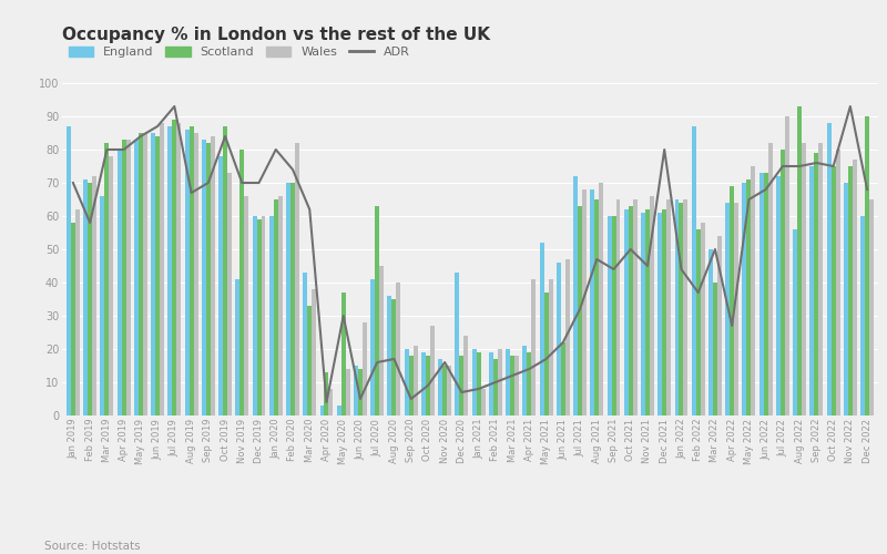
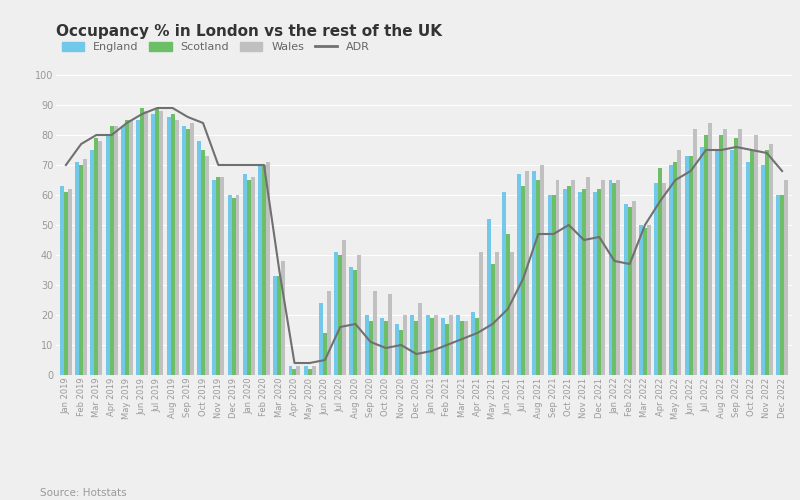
England/Jan 2019: 87 -> 63
Scotland/Jan 2019: 58 -> 61
ADR/Feb 2019: 58 -> 77
England/Mar 2019: 66 -> 75
Scotland/Mar 2019: 82 -> 79
Scotland/Jun 2019: 84 -> 89
ADR/Jul 2019: 93 -> 89
ADR/Aug 2019: 67 -> 89
ADR/Sep 2019: 70 -> 86
Scotland/Oct 2019: 87 -> 75
England/Nov 2019: 41 -> 65
Scotland/Nov 2019: 80 -> 66
England/Jan 2020: 60 -> 67
ADR/Jan 2020: 80 -> 70
ADR/Feb 2020: 74 -> 70
Wales/Feb 2020: 82 -> 71
England/Mar 2020: 43 -> 33
ADR/Mar 2020: 62 -> 35
Scotland/Apr 2020: 13 -> 2
Wales/Apr 2020: 8 -> 3
Scotland/May 2020: 37 -> 2
ADR/May 2020: 30 -> 4
Wales/May 2020: 14 -> 3
England/Jun 2020: 15 -> 24
Scotland/Jul 2020: 63 -> 40
ADR/Sep 2020: 5 -> 11
Wales/Sep 2020: 21 -> 28
ADR/Nov 2020: 16 -> 10
Wales/Nov 2020: 15 -> 20
England/Dec 2020: 43 -> 20
Wales/Jan 2021: 8 -> 20
England/Jun 2021: 46 -> 61
Scotland/Jun 2021: 22 -> 47
Wales/Jun 2021: 47 -> 41
England/Jul 2021: 72 -> 67
ADR/Sep 2021: 44 -> 47
ADR/Dec 2021: 80 -> 46
ADR/Jan 2022: 44 -> 38
England/Feb 2022: 87 -> 57
Scotland/Mar 2022: 40 -> 49
Wales/Mar 2022: 54 -> 50
ADR/Apr 2022: 27 -> 58
England/Jul 2022: 72 -> 76
Wales/Jul 2022: 90 -> 84
England/Aug 2022: 56 -> 75
Scotland/Aug 2022: 93 -> 80
England/Oct 2022: 88 -> 71
ADR/Nov 2022: 93 -> 74
Scotland/Dec 2022: 90 -> 60
